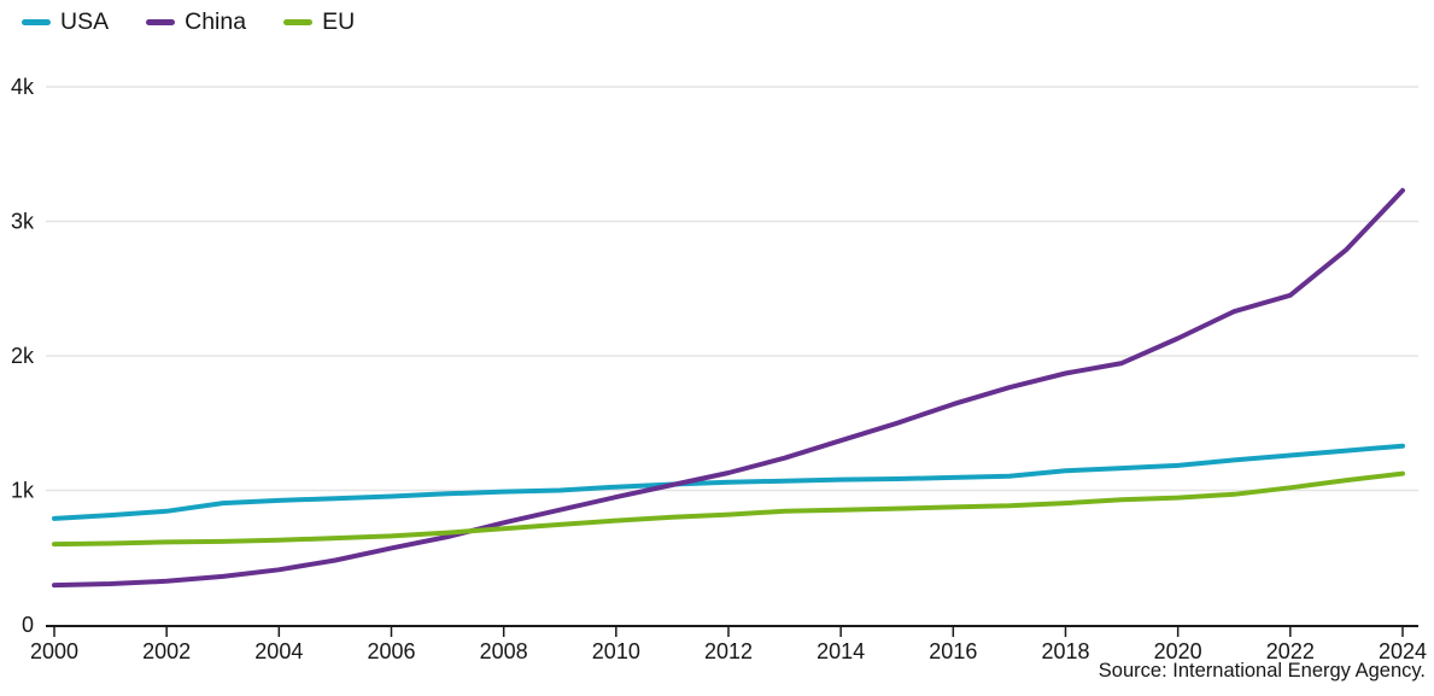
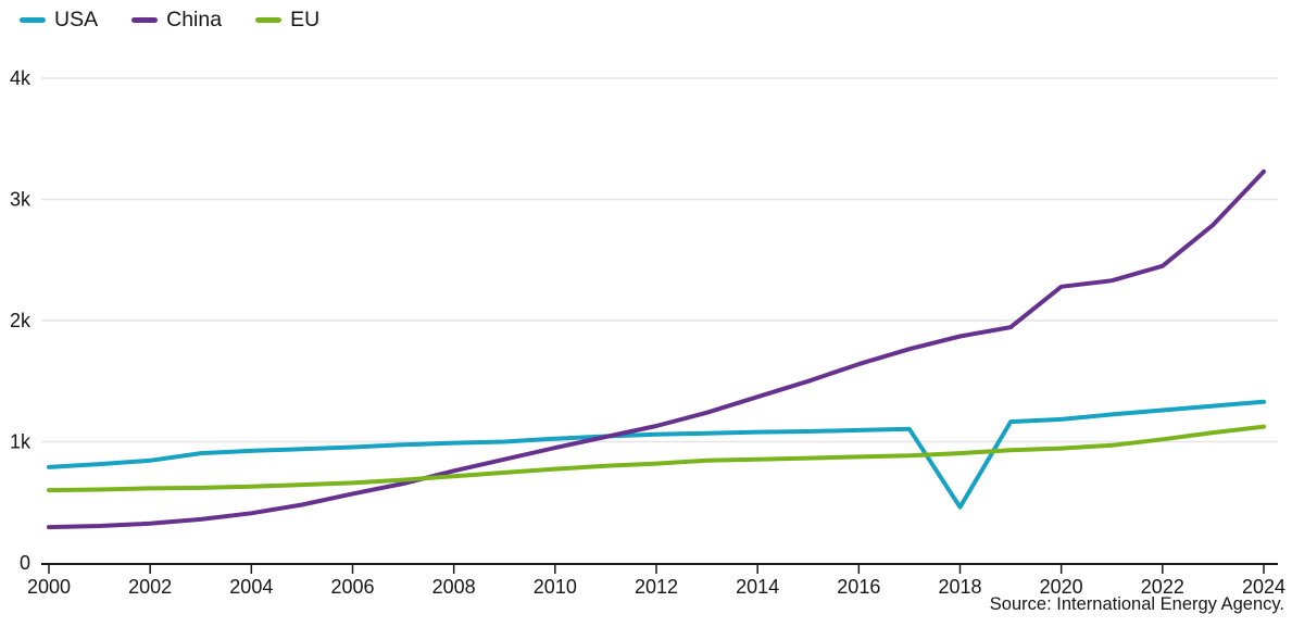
USA/2018: 1.14k -> 0.46k
China/2020: 2.13k -> 2.28k
